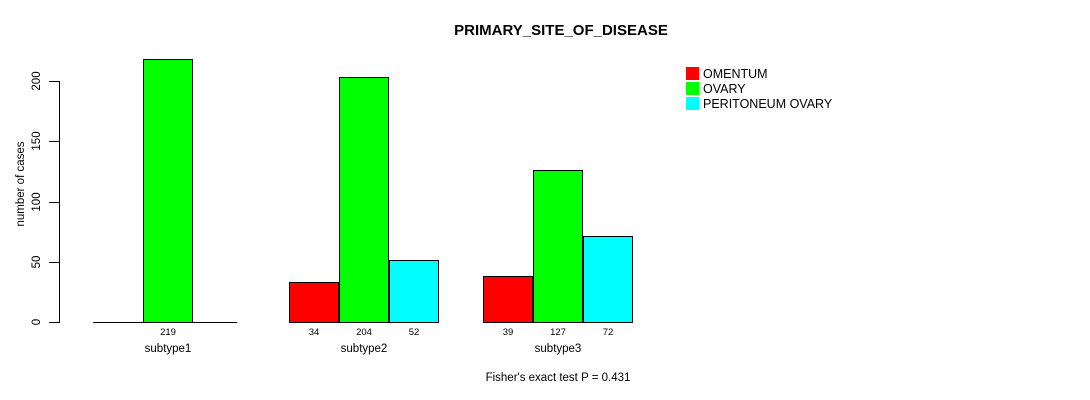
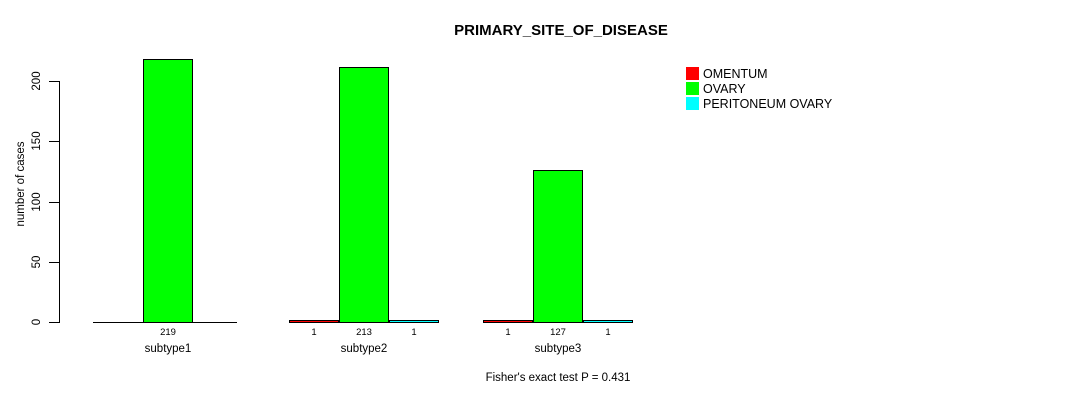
OMENTUM/subtype2: 34 -> 1
OVARY/subtype2: 204 -> 213
PERITONEUM OVARY/subtype2: 52 -> 1
OMENTUM/subtype3: 39 -> 1
PERITONEUM OVARY/subtype3: 72 -> 1
